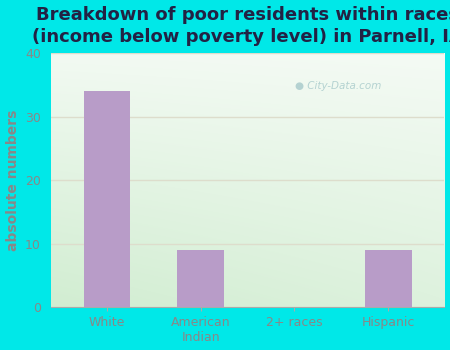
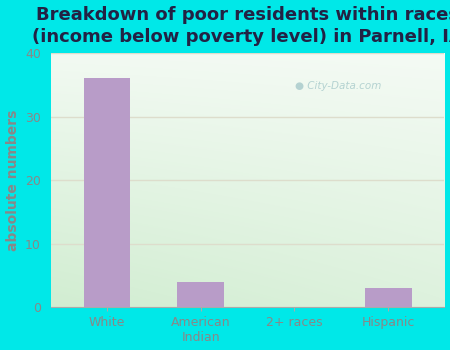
White: 34 -> 36
American Indian: 9 -> 4
Hispanic: 9 -> 3
